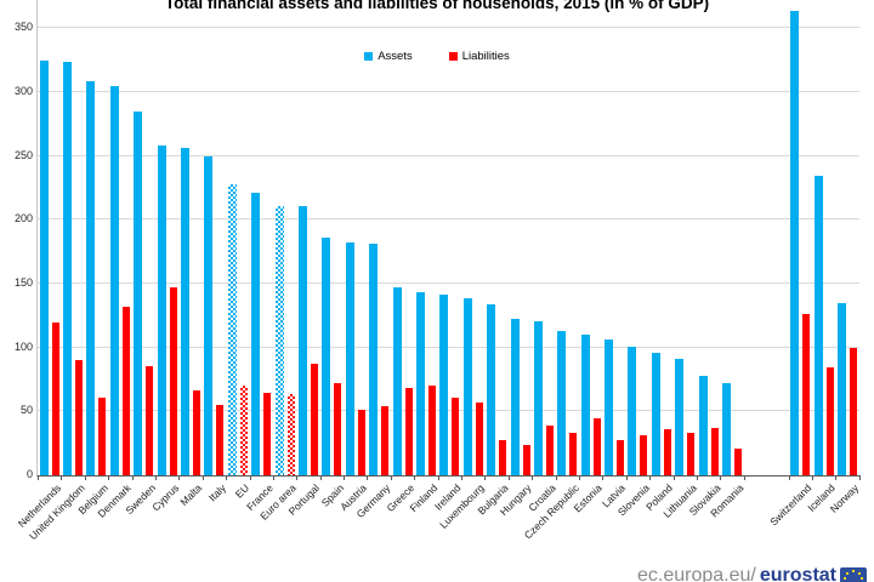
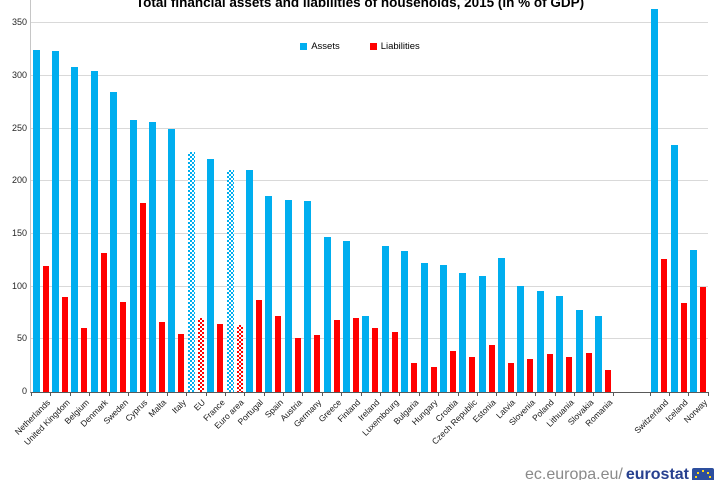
Liabilities/Cyprus: 147 -> 179
Assets/Ireland: 141 -> 72
Assets/Latvia: 106 -> 127
